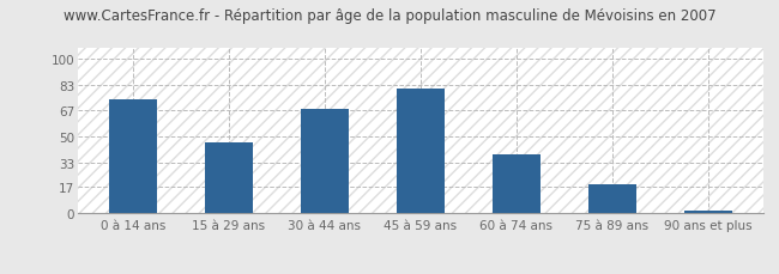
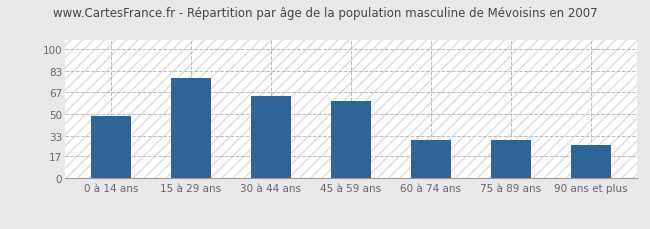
0 à 14 ans: 74 -> 48
15 à 29 ans: 46 -> 78
30 à 44 ans: 68 -> 64
45 à 59 ans: 81 -> 60
60 à 74 ans: 38 -> 30
75 à 89 ans: 19 -> 30
90 ans et plus: 2 -> 26
